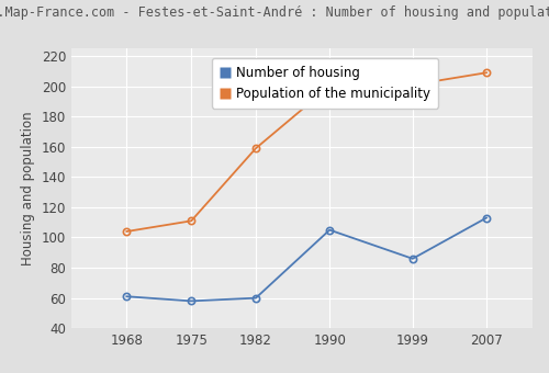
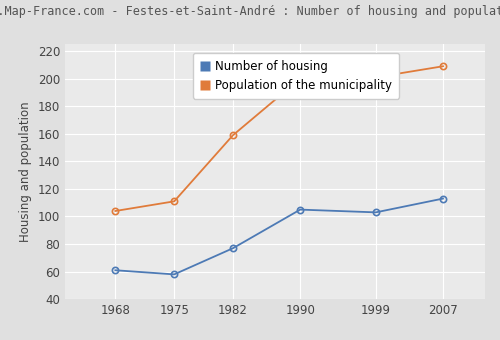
Number of housing/1982: 60 -> 77
Number of housing/1999: 86 -> 103
